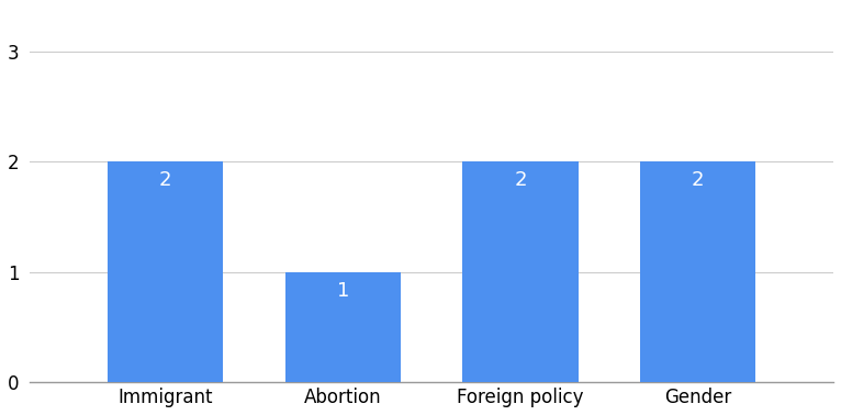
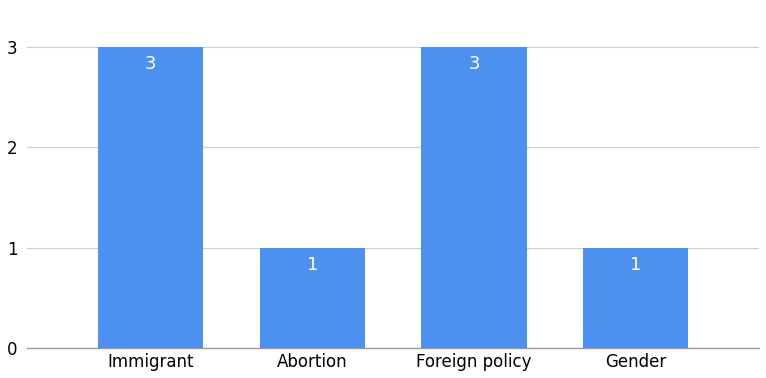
Immigrant: 2 -> 3
Foreign policy: 2 -> 3
Gender: 2 -> 1
